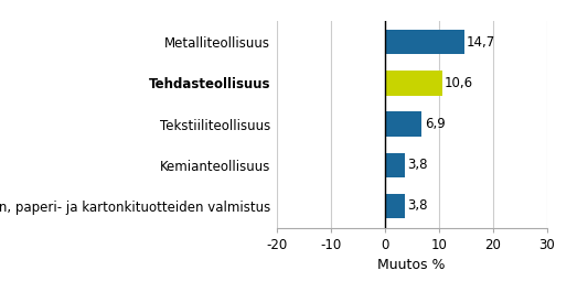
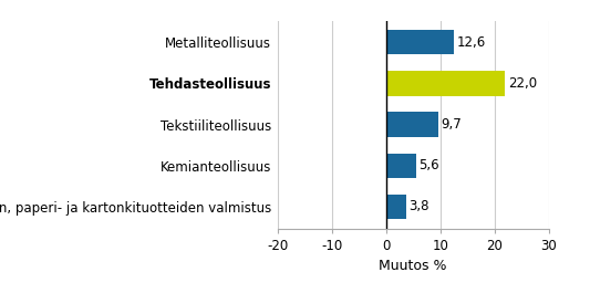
Metalliteollisuus: 14,7 -> 12,6
Tehdasteollisuus: 10,6 -> 22,0
Tekstiiliteollisuus: 6,9 -> 9,7
Kemianteollisuus: 3,8 -> 5,6
